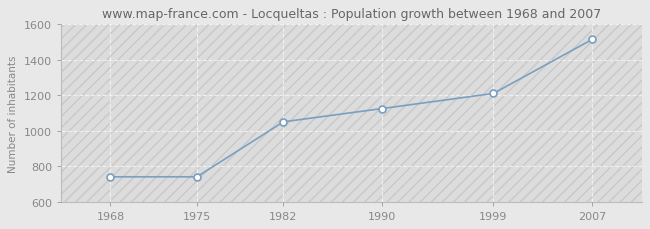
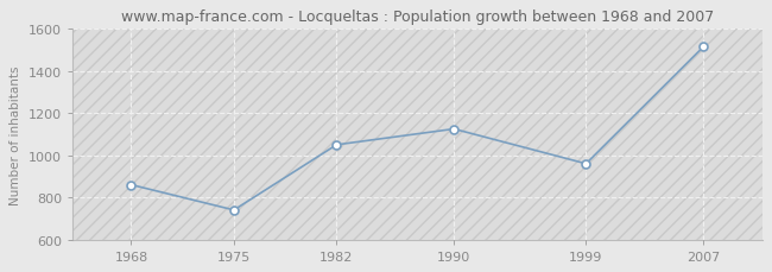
1968: 740 -> 860
1999: 1210 -> 960
